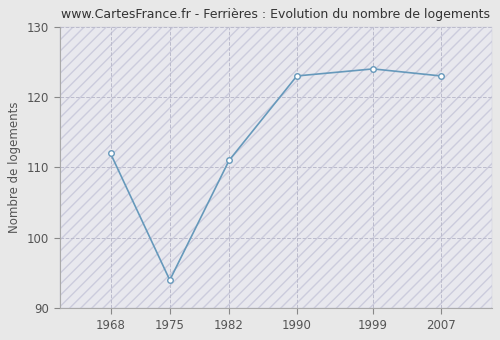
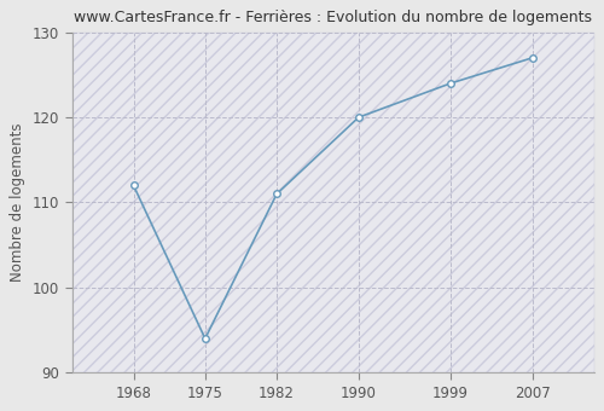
1990: 123 -> 120
2007: 123 -> 127
